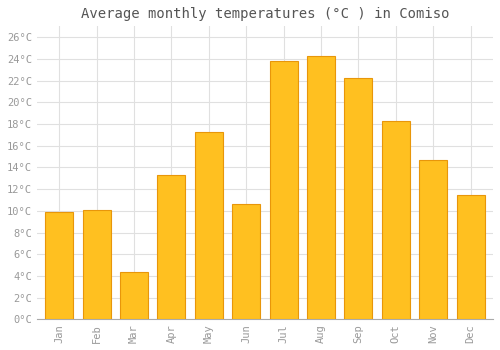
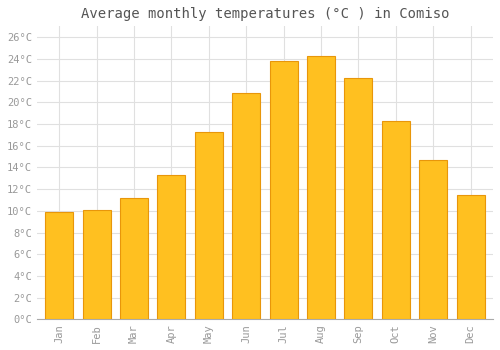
Mar: 4.4°C -> 11.2°C
Jun: 10.6°C -> 20.9°C
